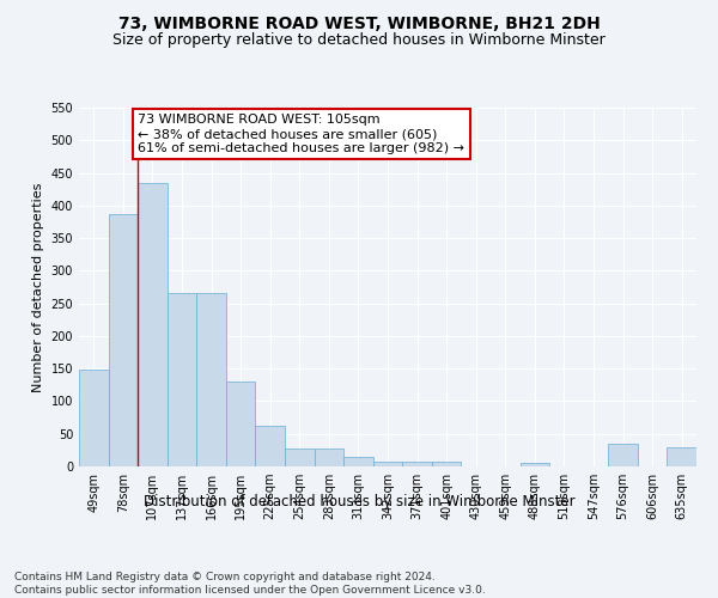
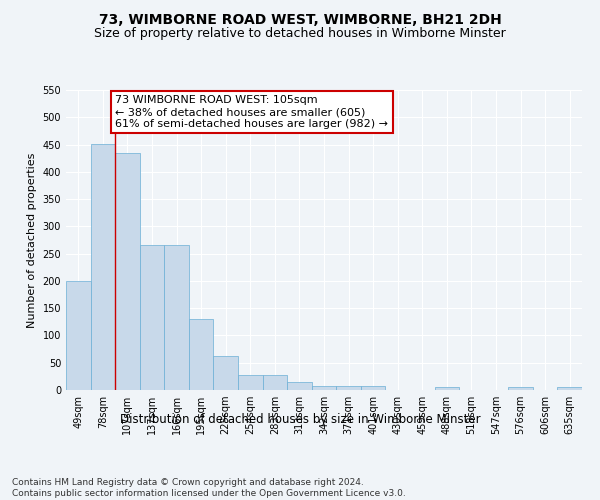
49sqm: 148 -> 200
78sqm: 386 -> 451
576sqm: 34 -> 5
635sqm: 30 -> 5
